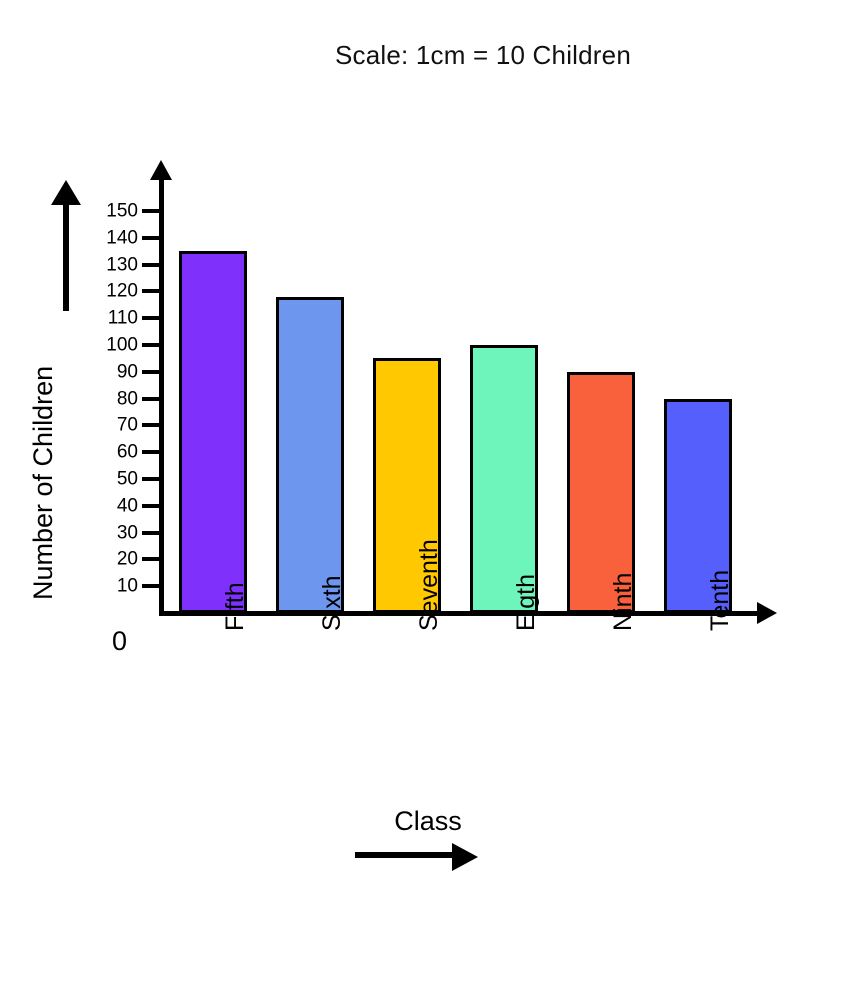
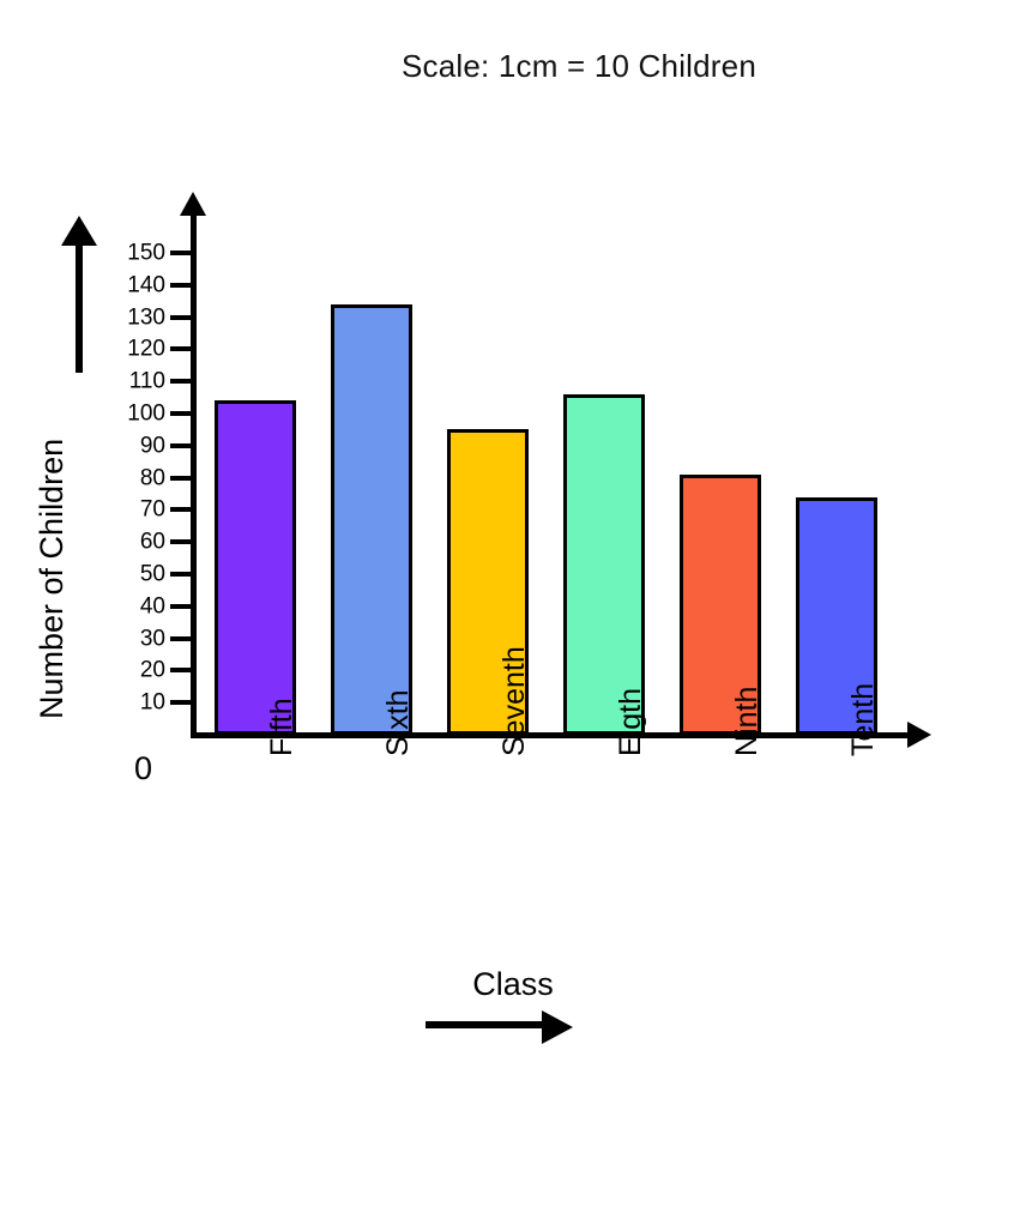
Fifth: 135 -> 104
Sixth: 118 -> 134
Eigth: 100 -> 106
Ninth: 90 -> 81
Tenth: 80 -> 74
